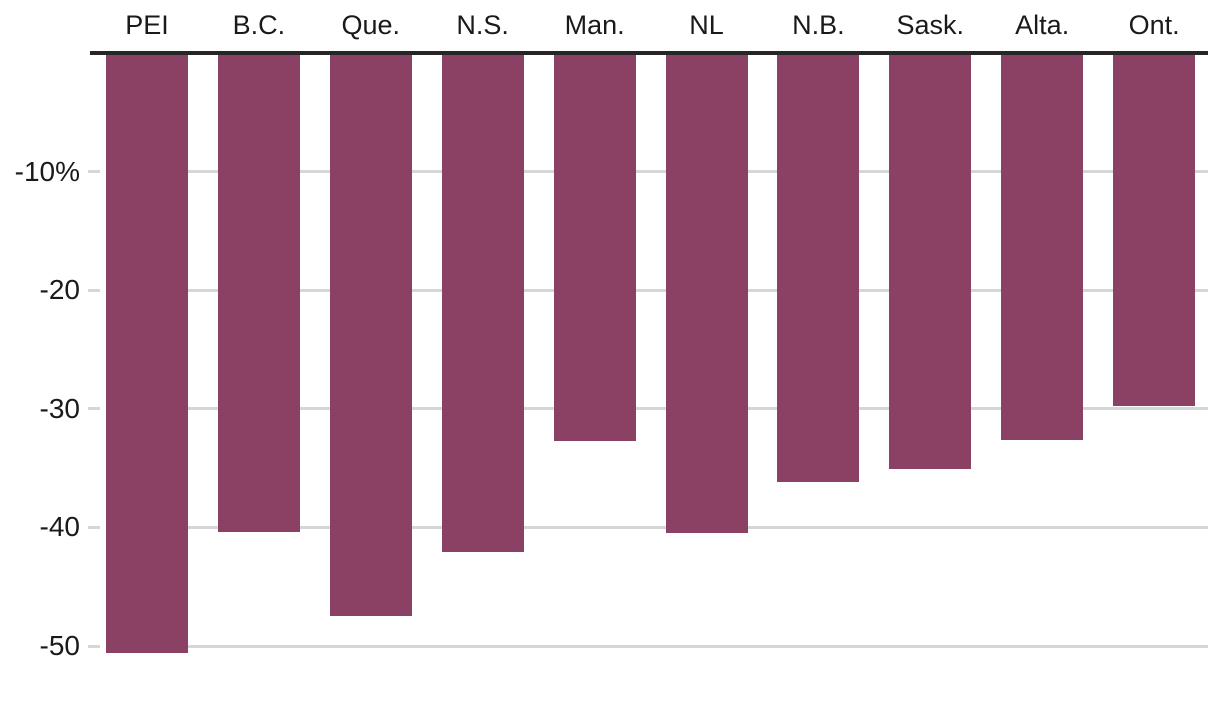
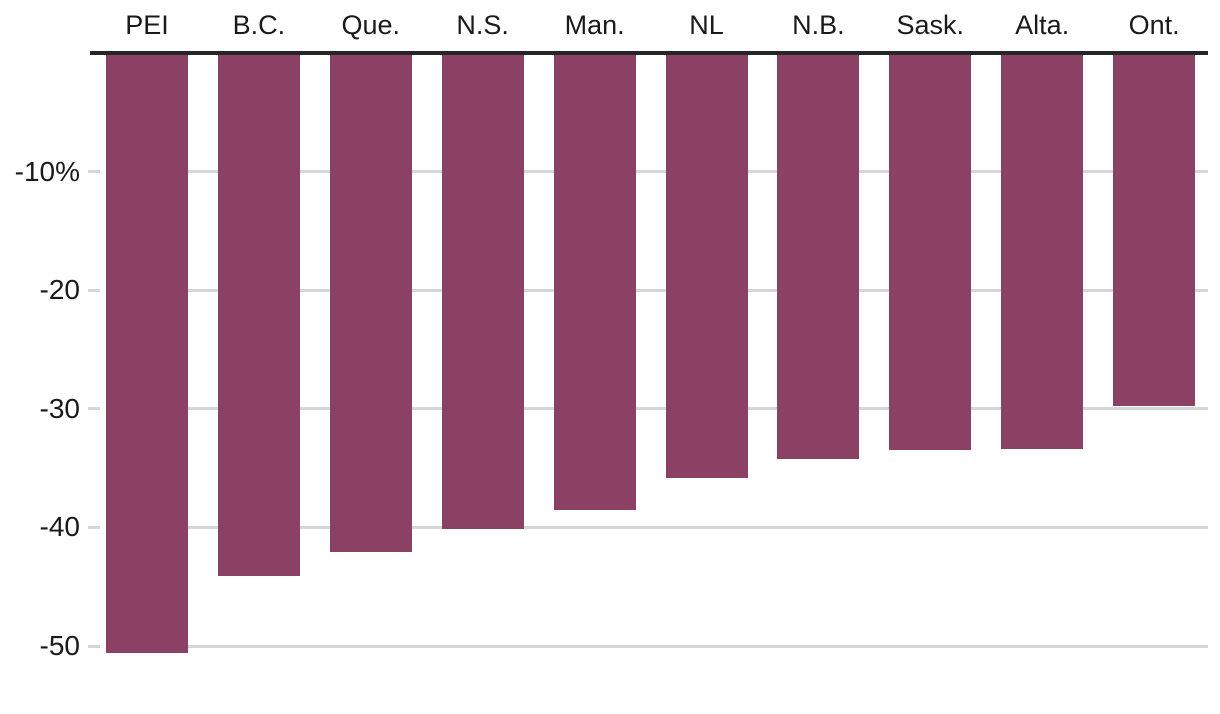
B.C.: -40.4% -> -44.1%
Que.: -47.5% -> -42.1%
N.S.: -42.1% -> -40.1%
Man.: -32.7% -> -38.5%
NL: -40.5% -> -35.8%
N.B.: -36.2% -> -34.2%
Sask.: -35.1% -> -33.5%
Alta.: -32.6% -> -33.4%
